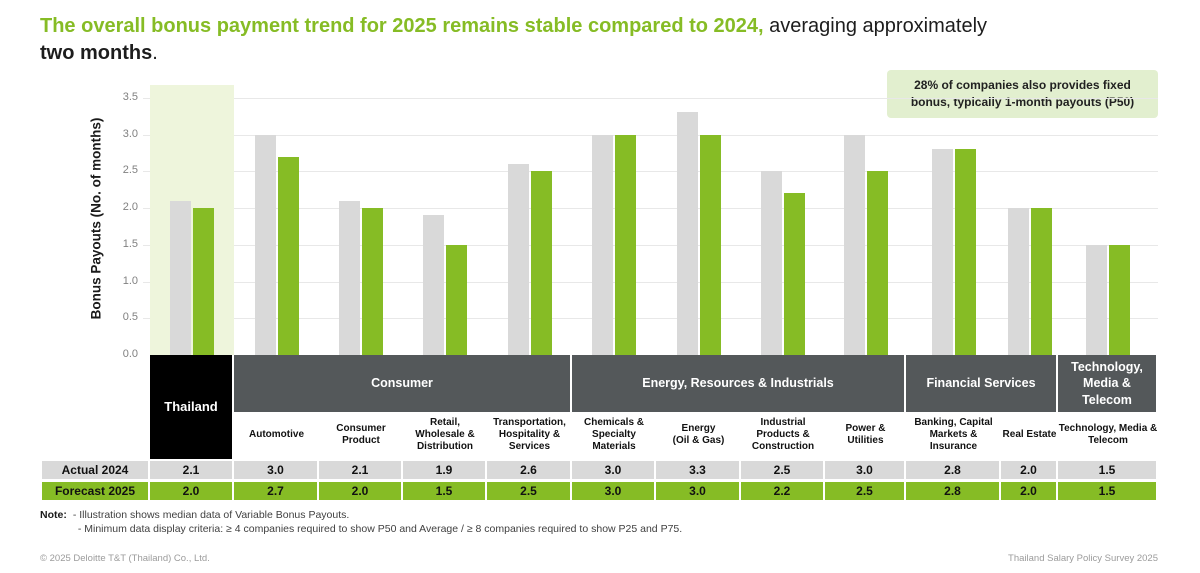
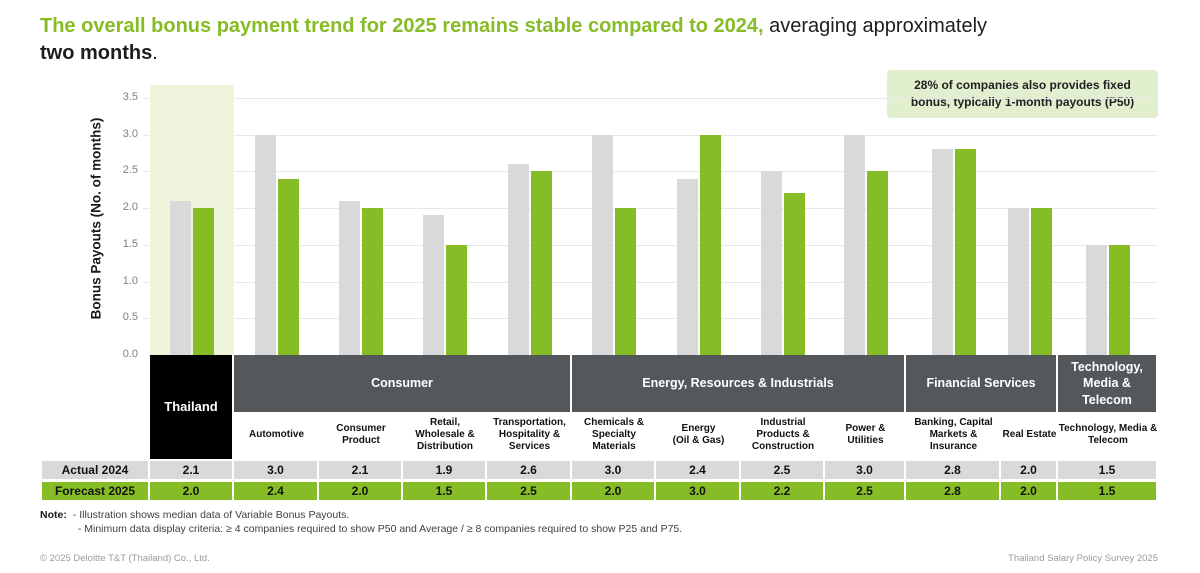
Forecast 2025/Automotive: 2.7 -> 2.4
Forecast 2025/Chemicals & Specialty Materials: 3.0 -> 2.0
Actual 2024/Energy (Oil & Gas): 3.3 -> 2.4
